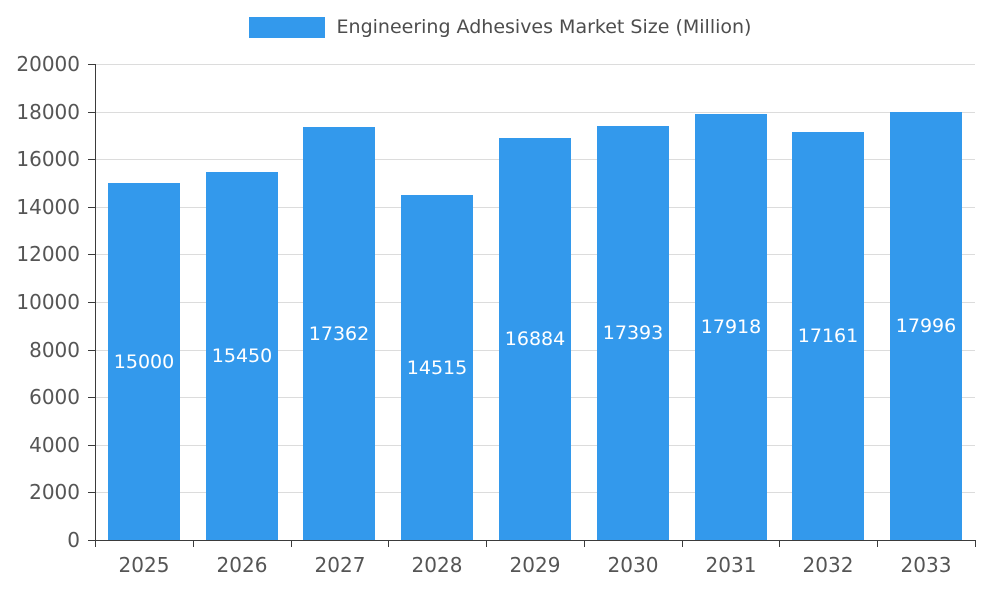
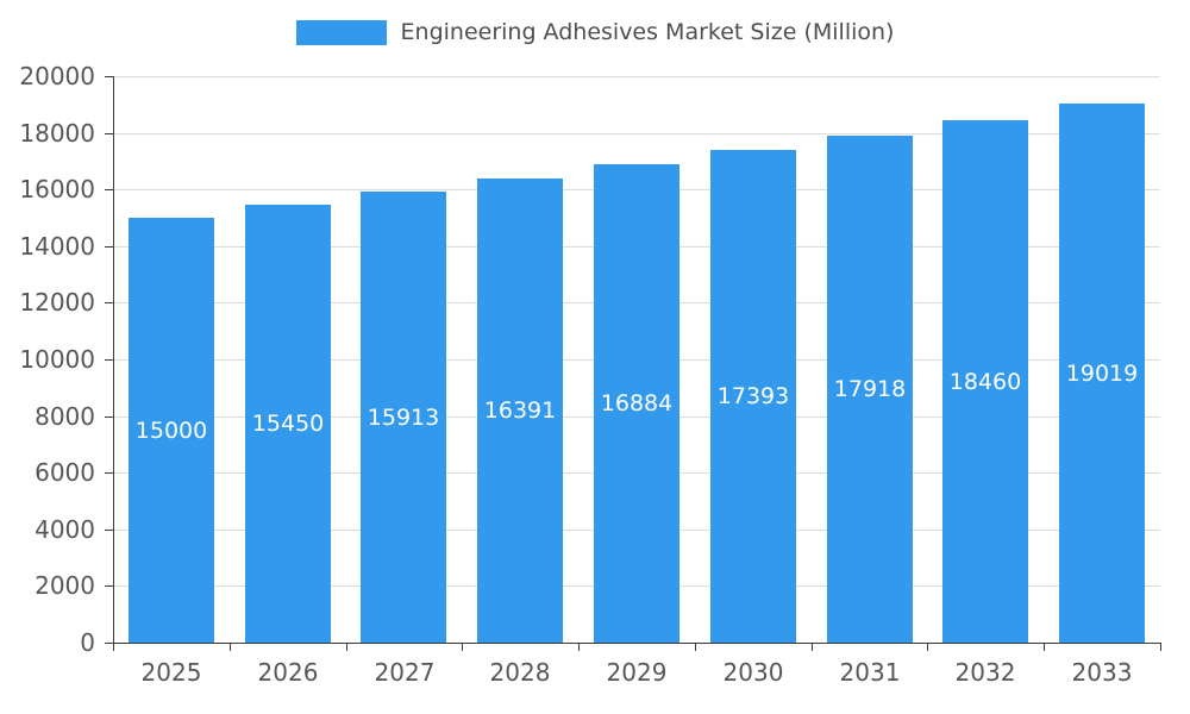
2027: 17362 -> 15913
2028: 14515 -> 16391
2032: 17161 -> 18460
2033: 17996 -> 19019
